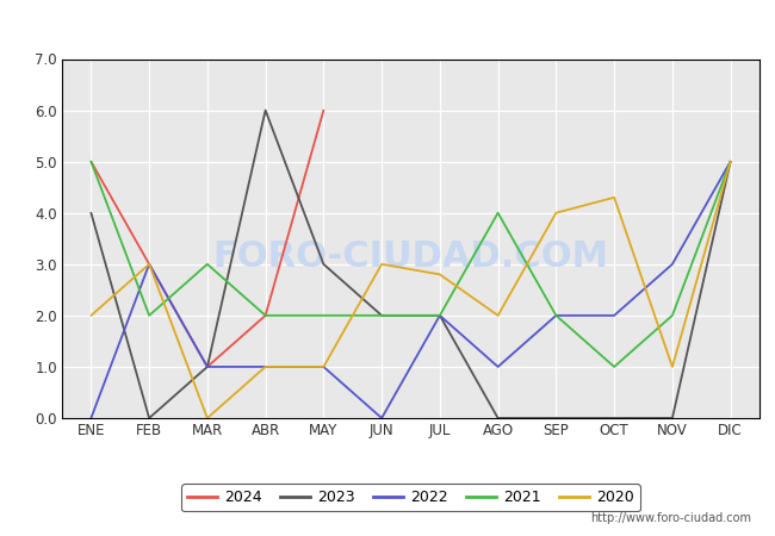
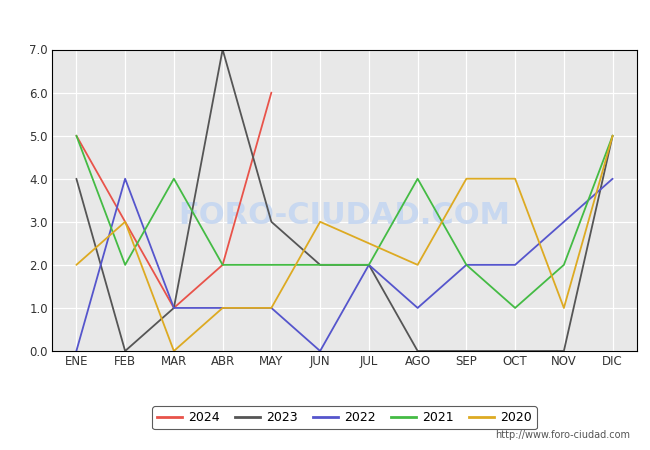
2022/FEB: 3 -> 4
2021/MAR: 3 -> 4
2023/ABR: 6 -> 7
2020/JUL: 2.8 -> 2.5
2020/OCT: 4.3 -> 4.0
2022/DIC: 5 -> 4
